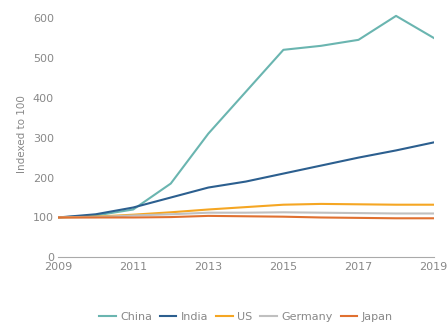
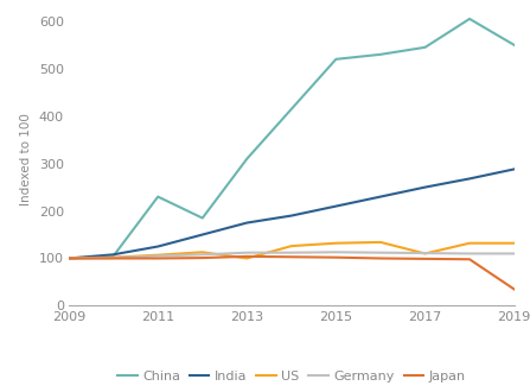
China/2011: 120 -> 230
US/2013: 120 -> 100
US/2017: 133 -> 110
Japan/2019: 98 -> 35
